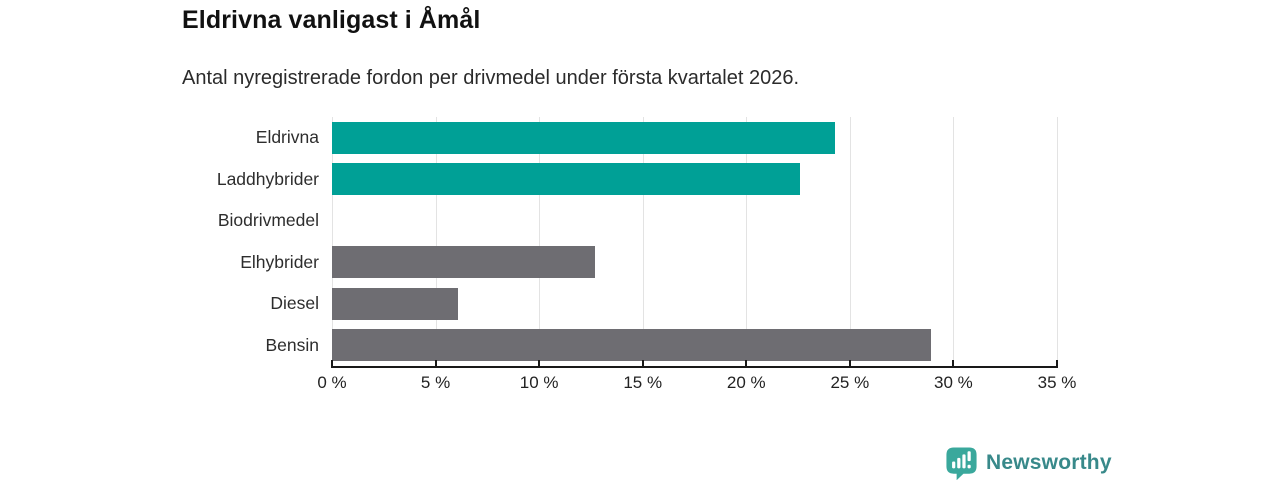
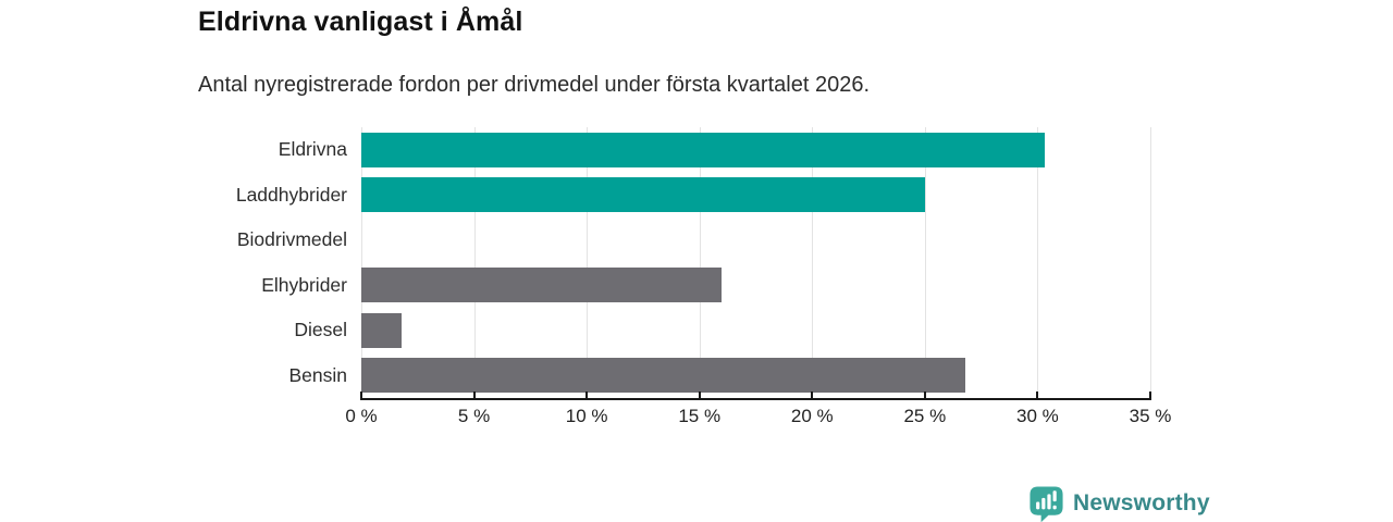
Eldrivna: 24.3% -> 30.3%
Laddhybrider: 22.6% -> 25.0%
Elhybrider: 12.7% -> 16.0%
Diesel: 6.1% -> 1.8%
Bensin: 28.9% -> 26.8%
